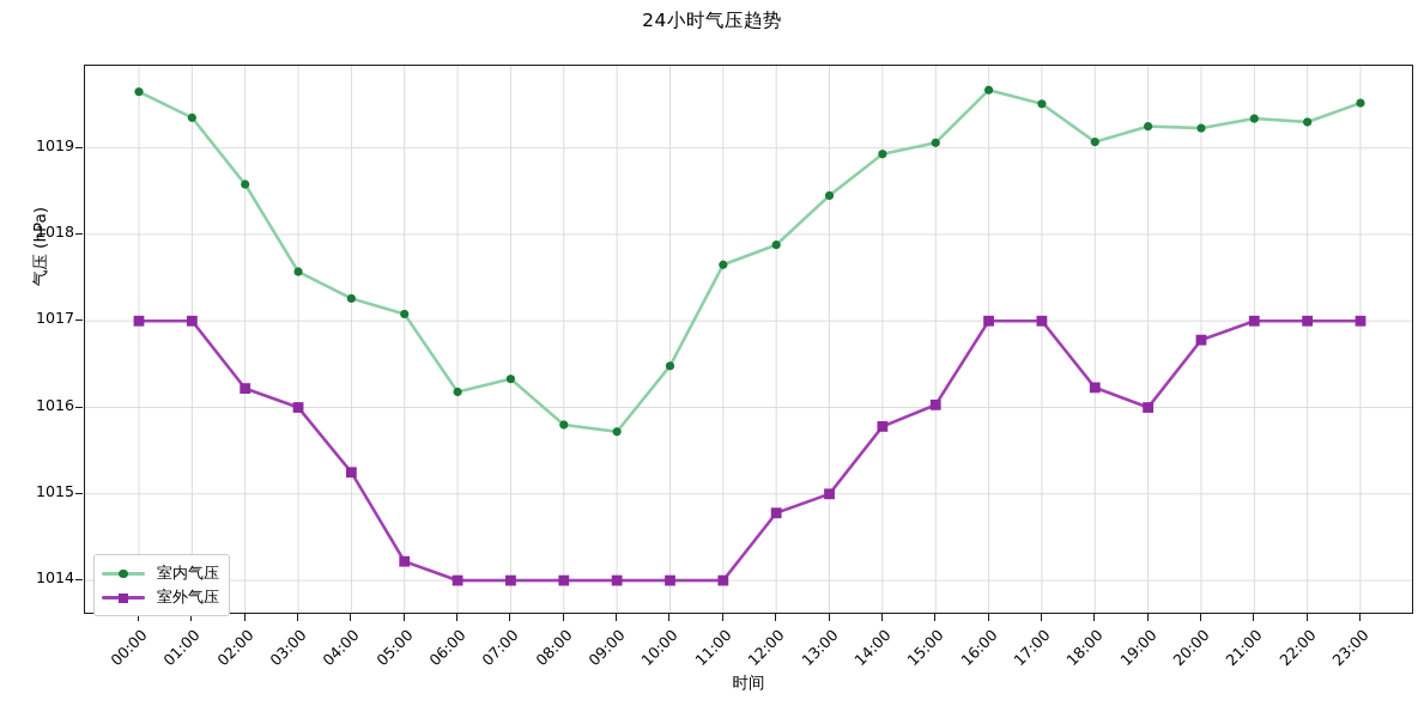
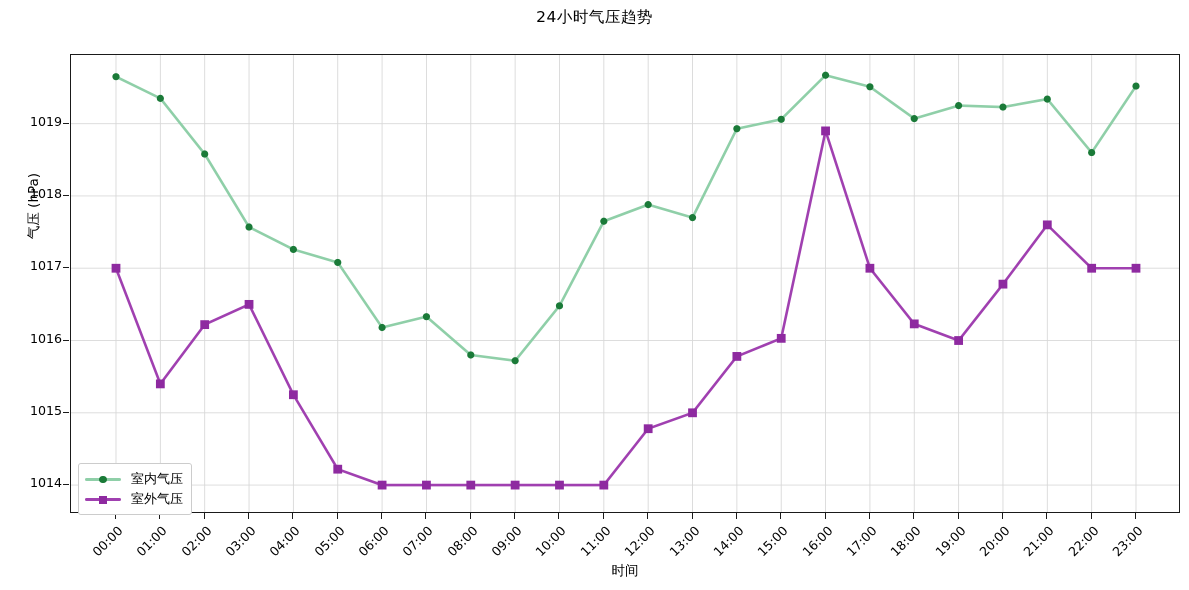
室外气压/01:00: 1017.0 -> 1015.4
室外气压/03:00: 1016.0 -> 1016.5
室内气压/13:00: 1018.5 -> 1017.7
室外气压/16:00: 1017.0 -> 1018.9
室外气压/21:00: 1017.0 -> 1017.6
室内气压/22:00: 1019.3 -> 1018.6
